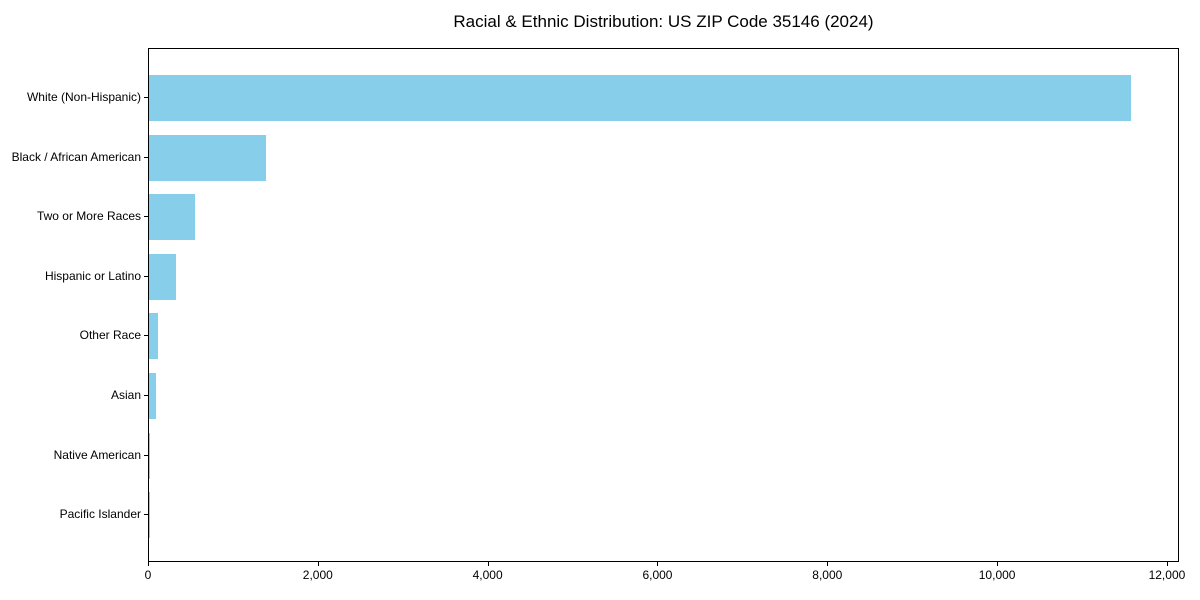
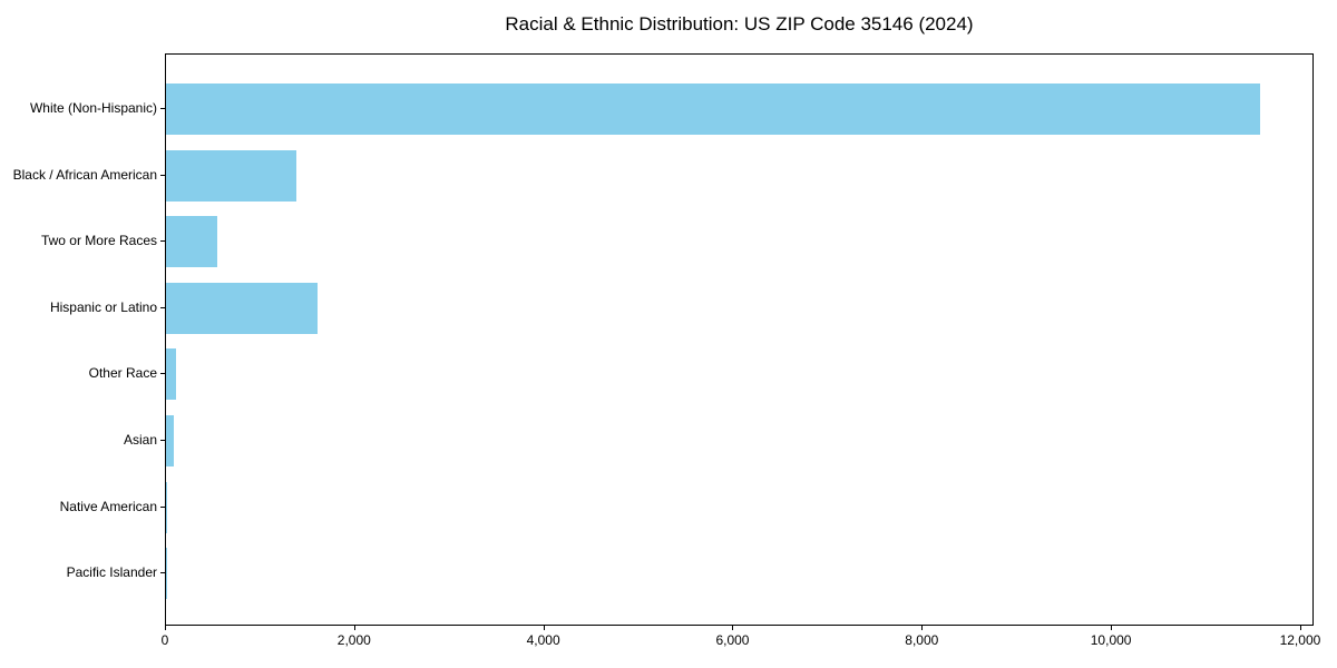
Hispanic or Latino: 300 -> 1600
